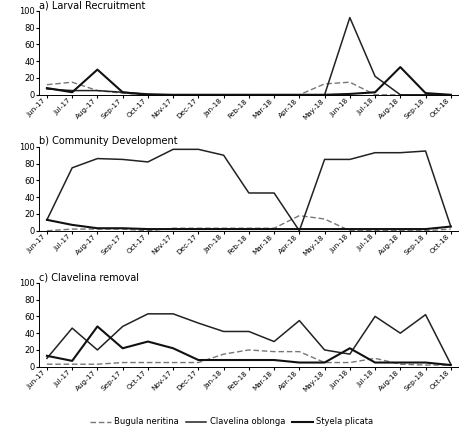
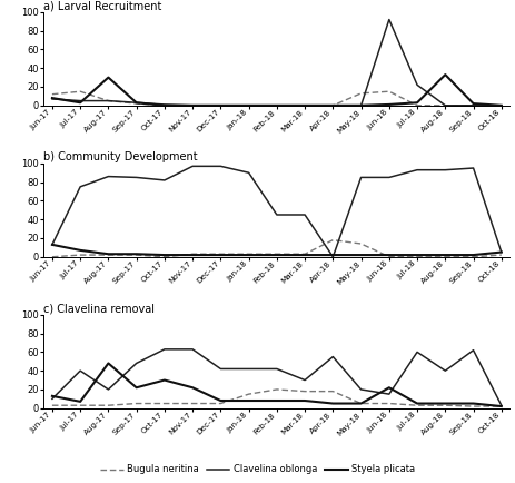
c) Clavelina removal/Clavelina oblonga/Jul-17: 46 -> 40
c) Clavelina removal/Clavelina oblonga/Dec-17: 52 -> 42
c) Clavelina removal/Bugula neritina/Jul-18: 10 -> 3
